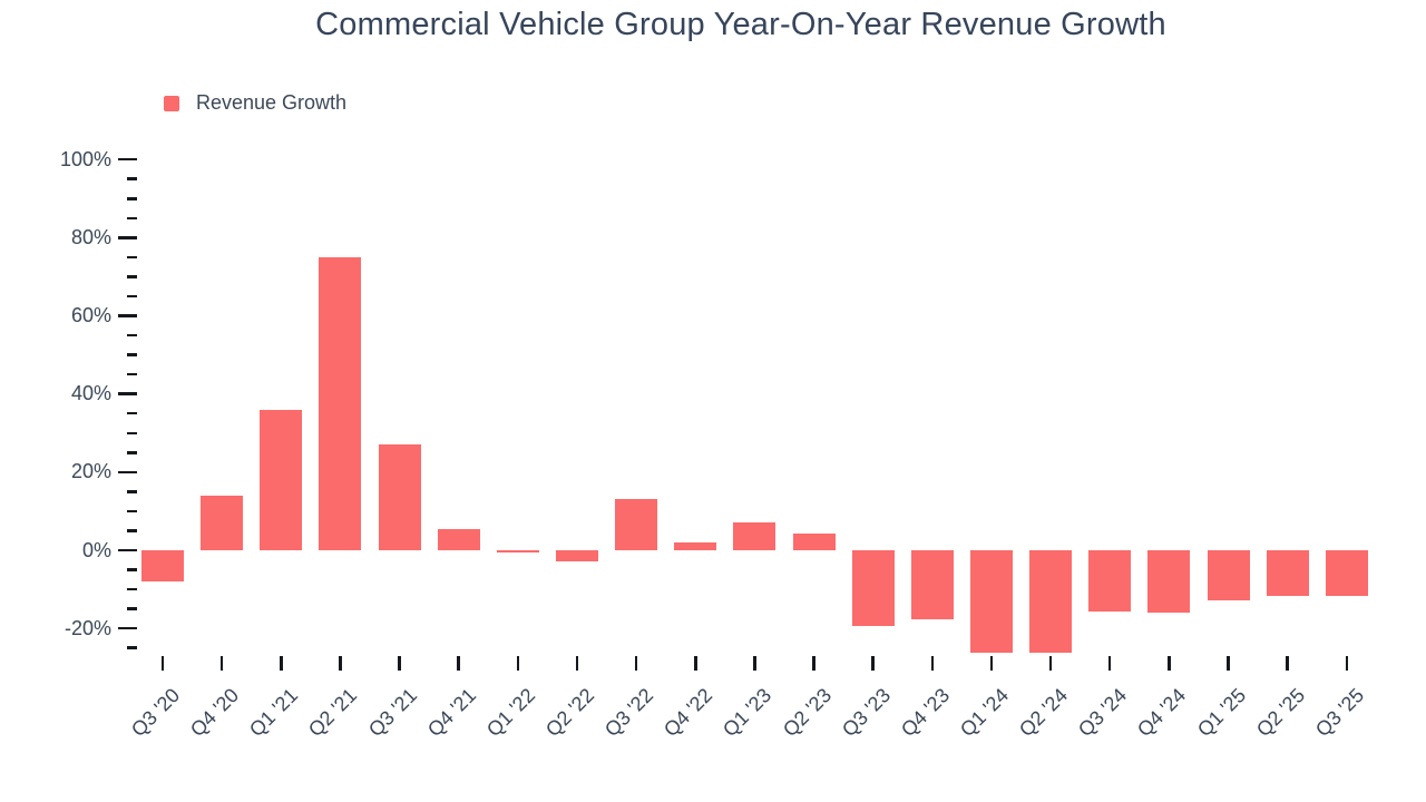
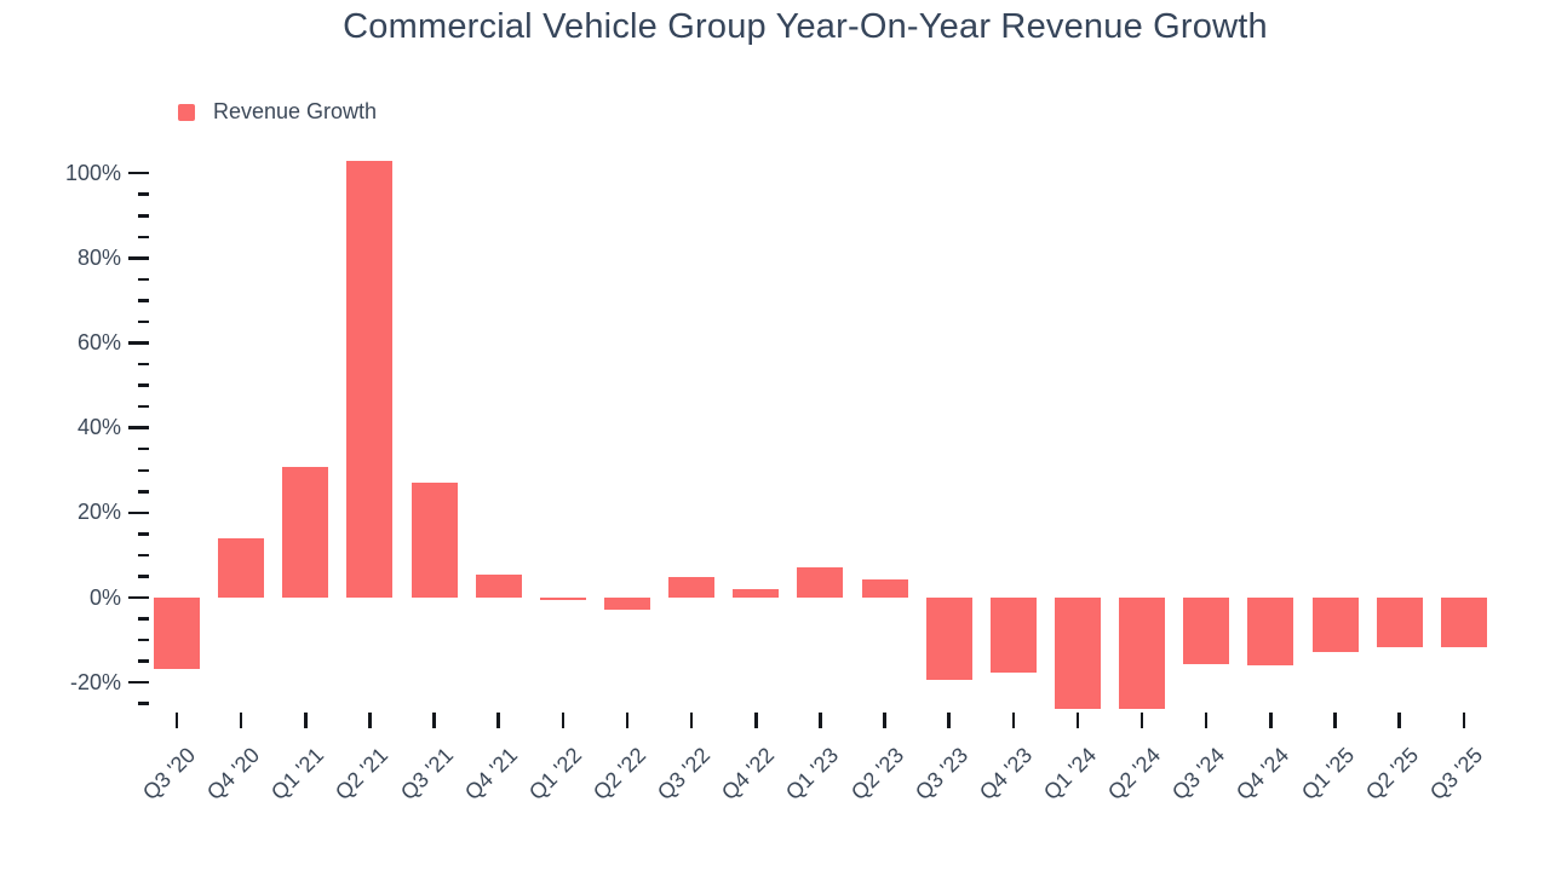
Q3 '20: -8% -> -17%
Q1 '21: 36% -> 31%
Q2 '21: 75% -> 103%
Q3 '22: 13% -> 5%
